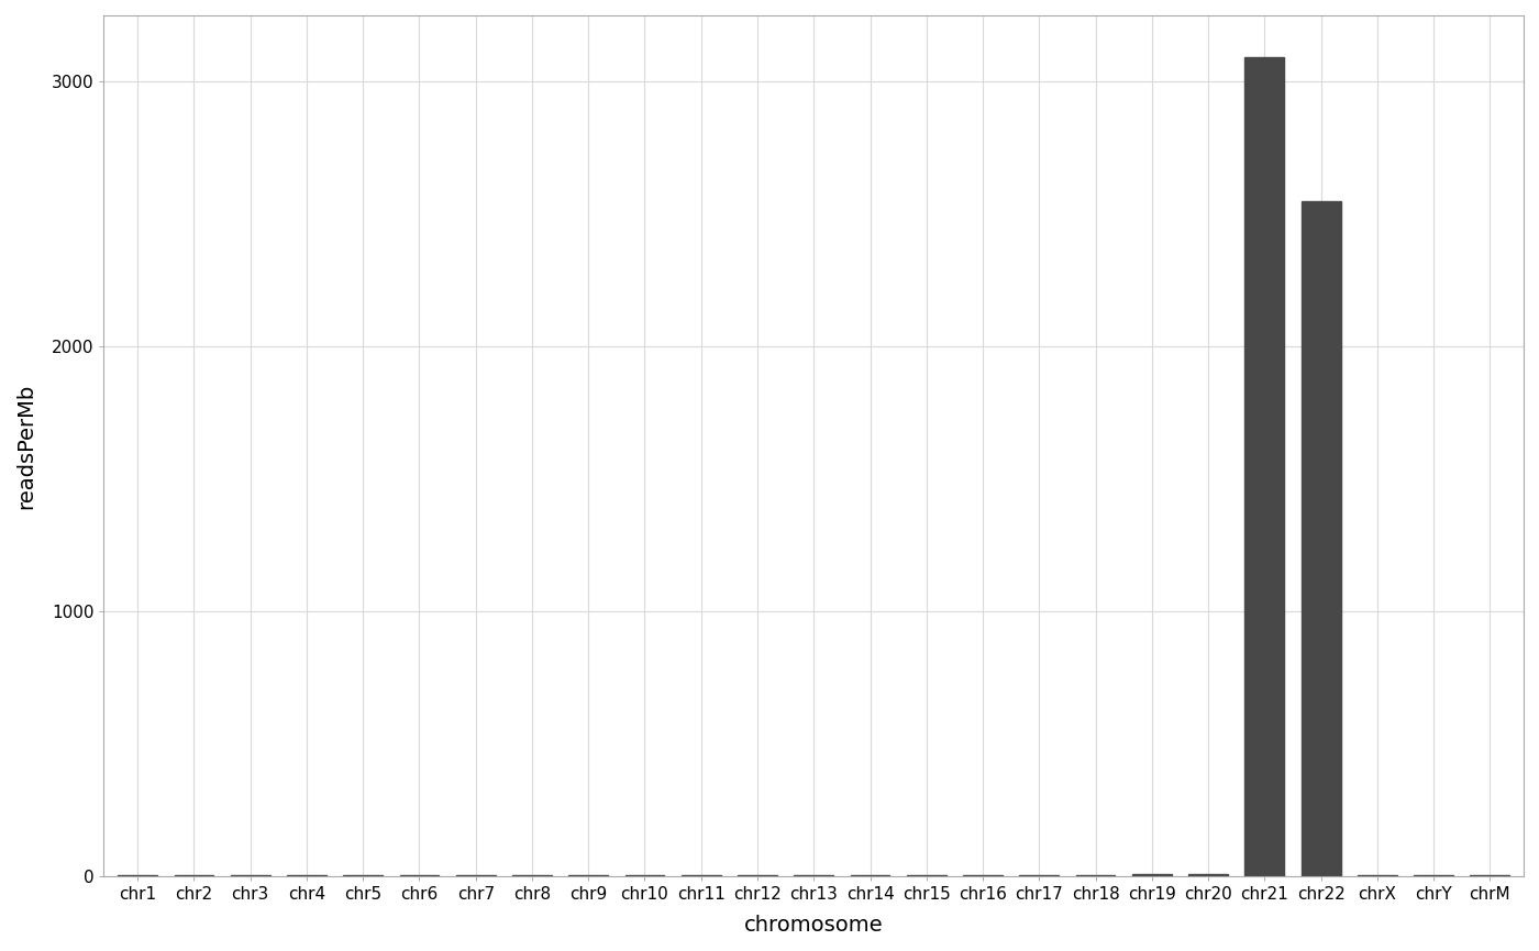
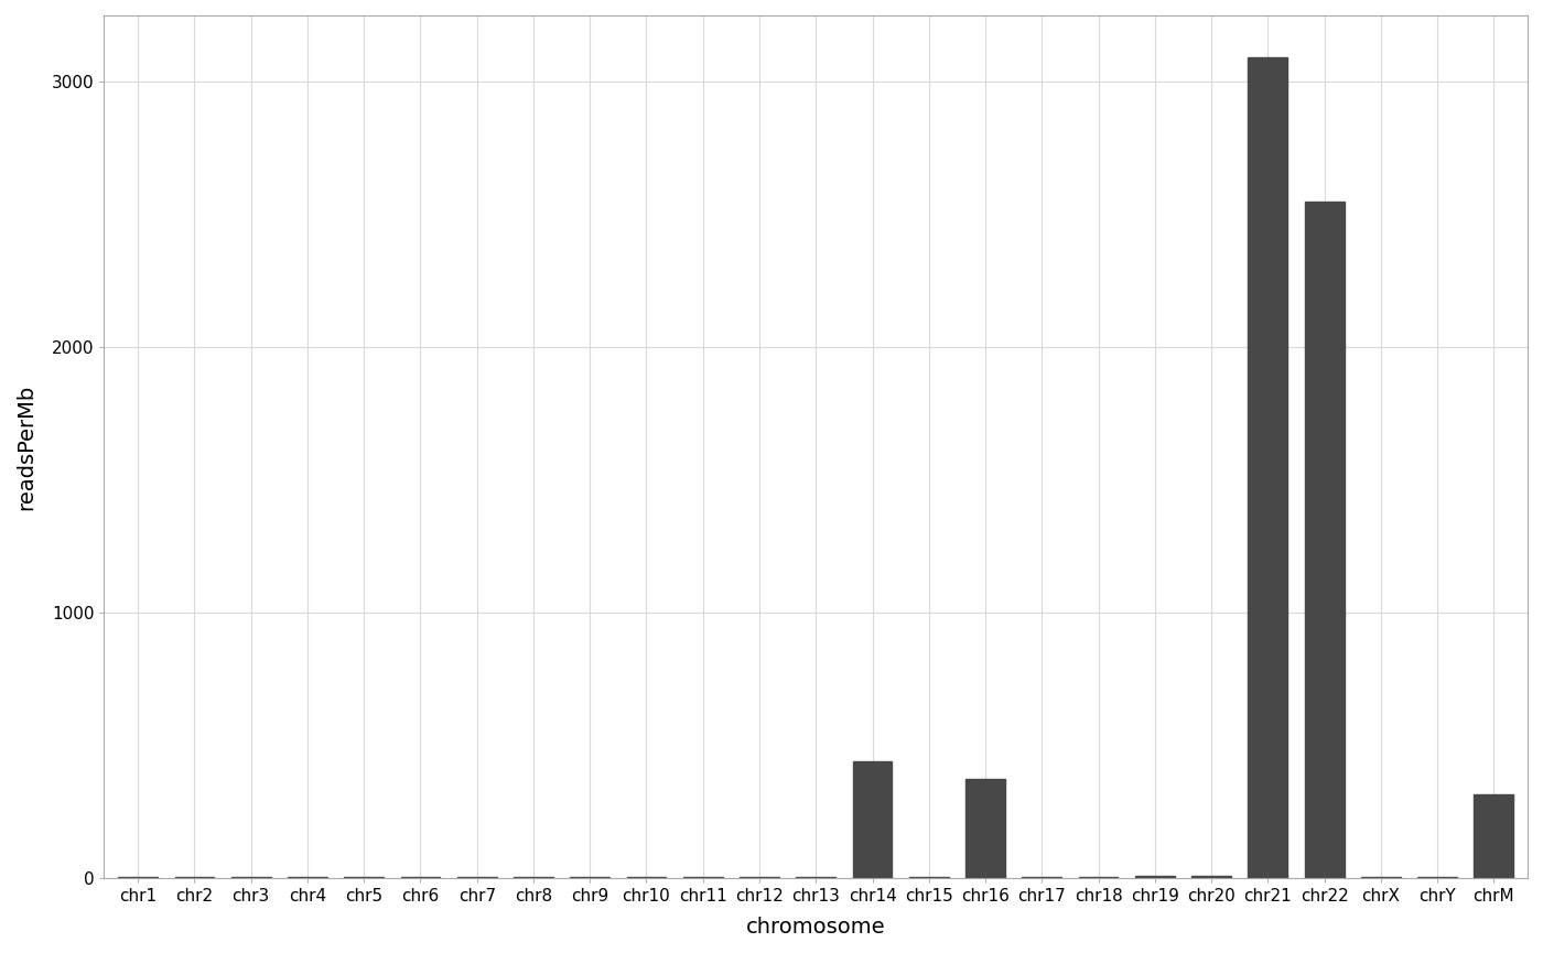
chr14: 4 -> 440
chr16: 5 -> 375
chrM: 4 -> 315
